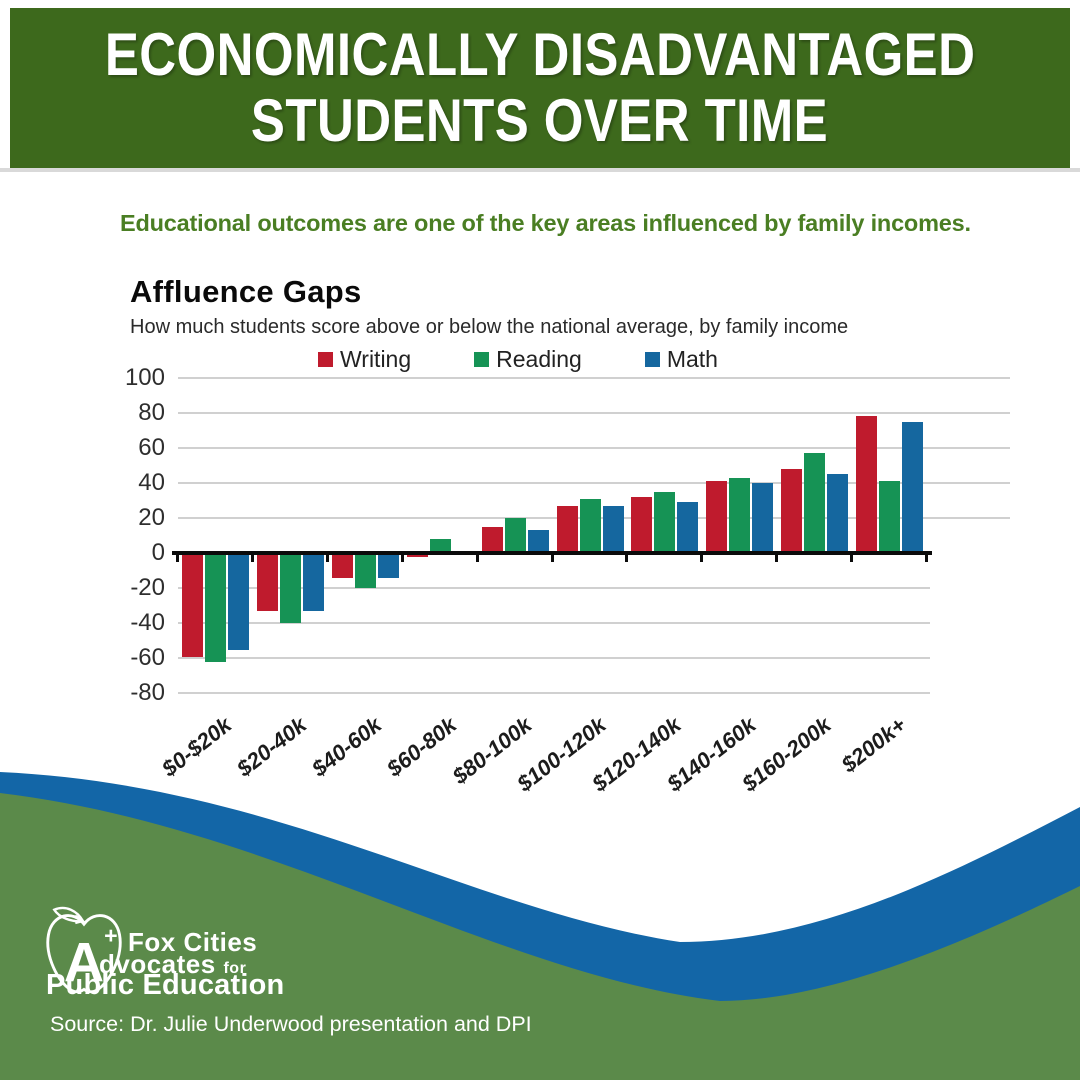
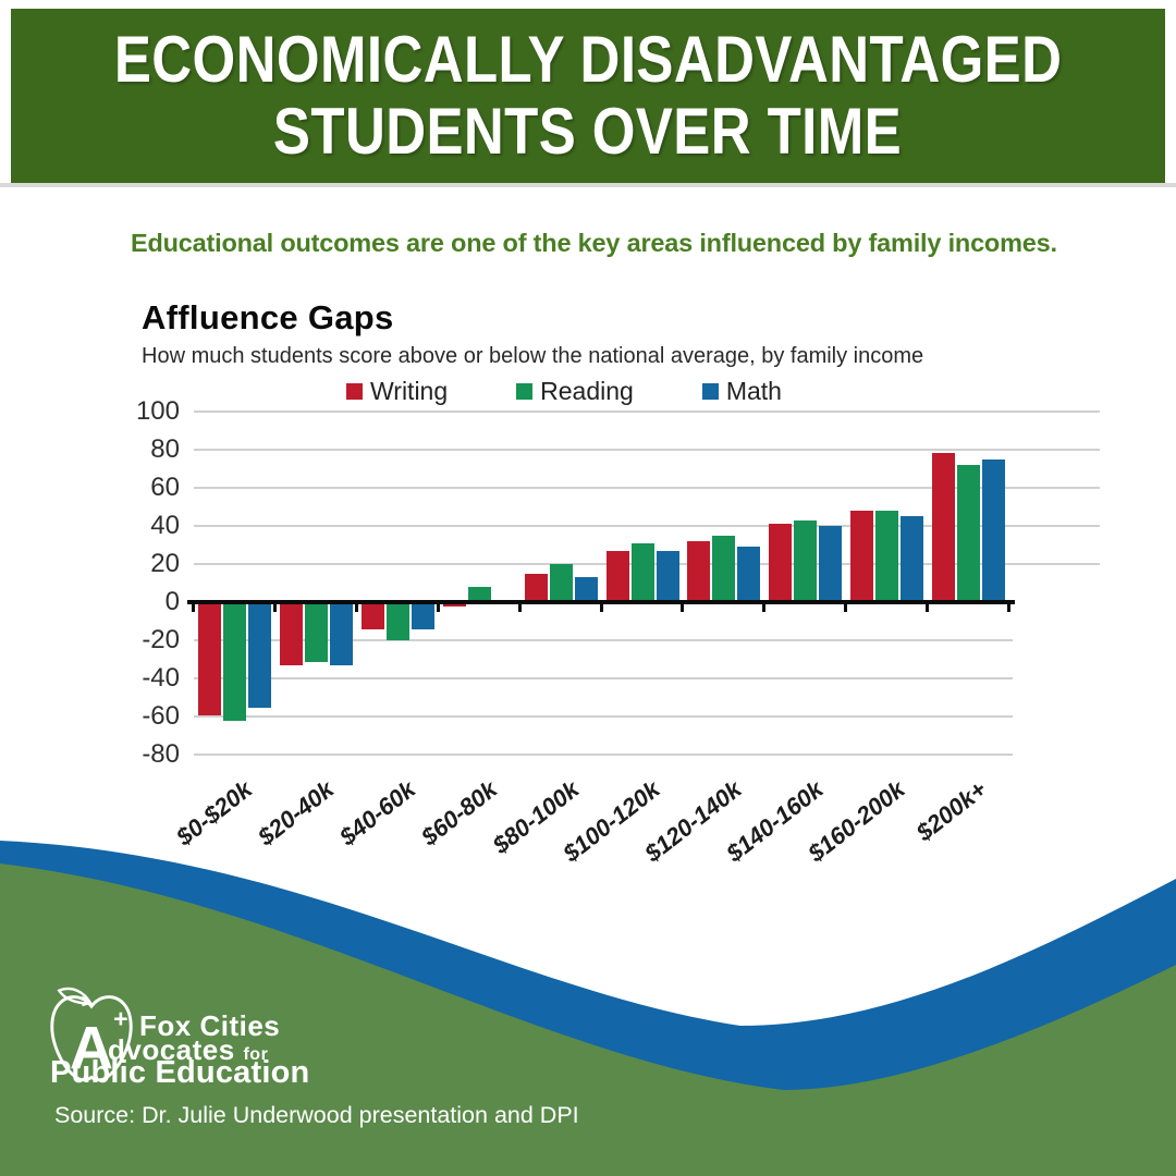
Reading/$20-40k: -39 -> -30
Reading/$160-200k: 56 -> 47
Reading/$200k+: 40 -> 71
